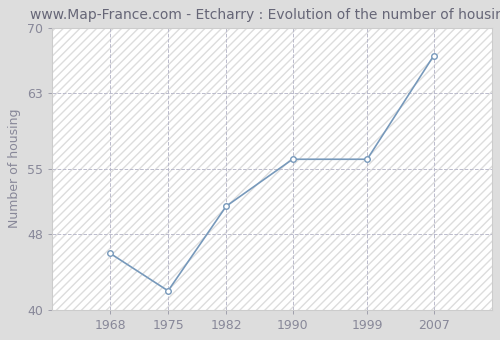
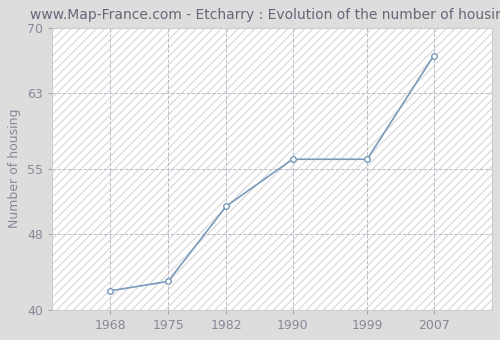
1968: 46 -> 42
1975: 42 -> 43
